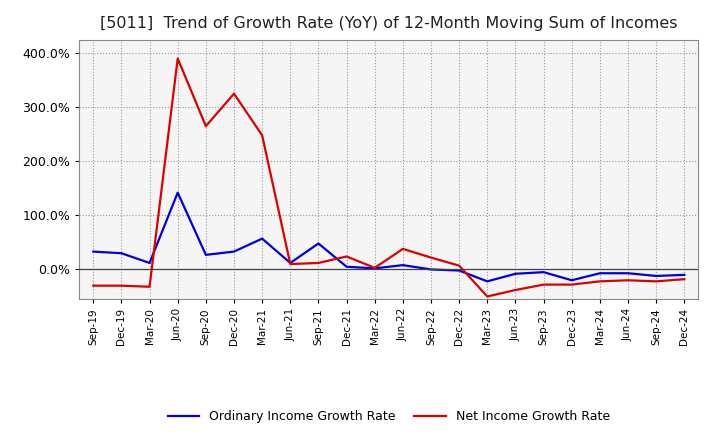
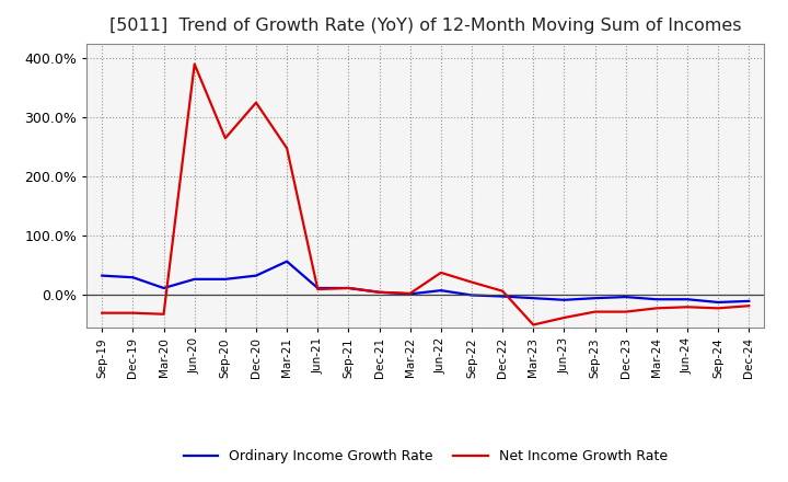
Ordinary Income Growth Rate/Jun-20: 142% -> 27%
Ordinary Income Growth Rate/Sep-21: 48% -> 12%
Net Income Growth Rate/Dec-21: 24% -> 5%
Ordinary Income Growth Rate/Mar-23: -22% -> -5%
Ordinary Income Growth Rate/Dec-23: -20% -> -3%
